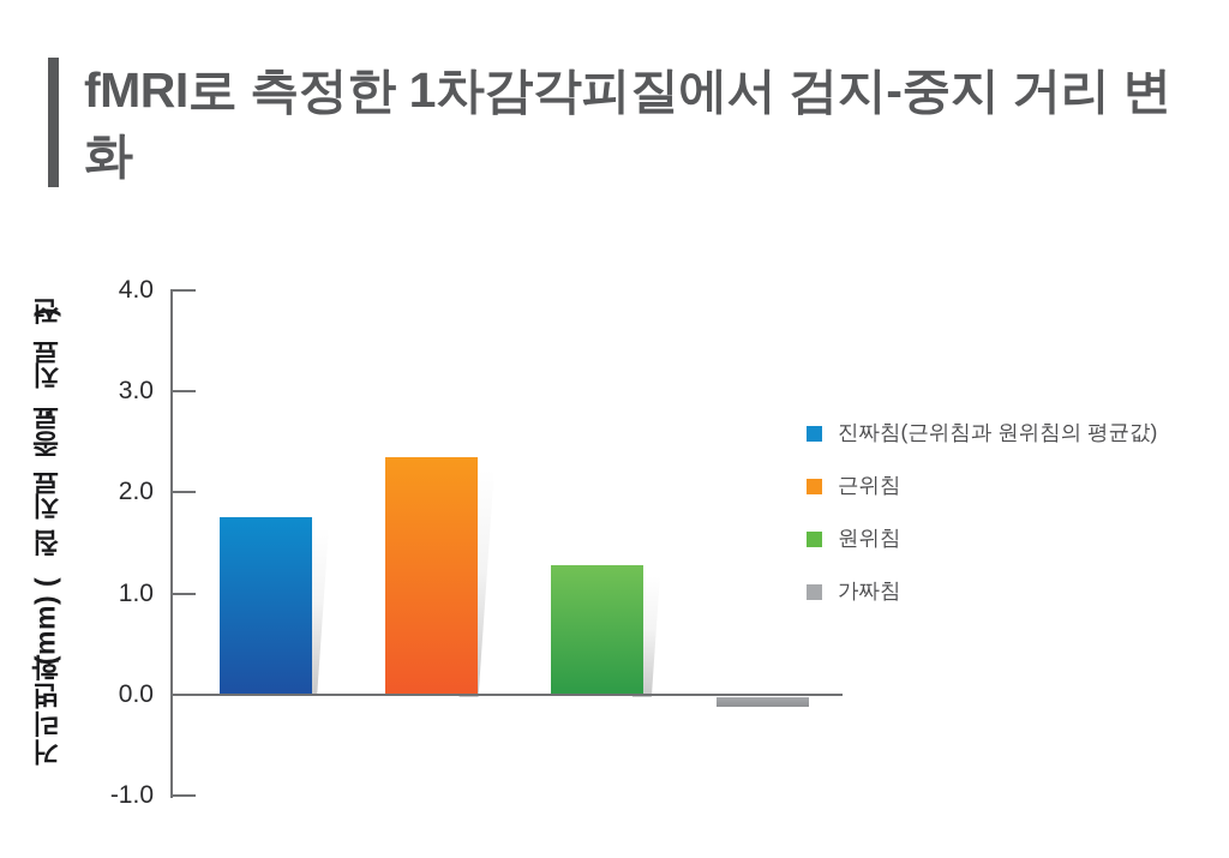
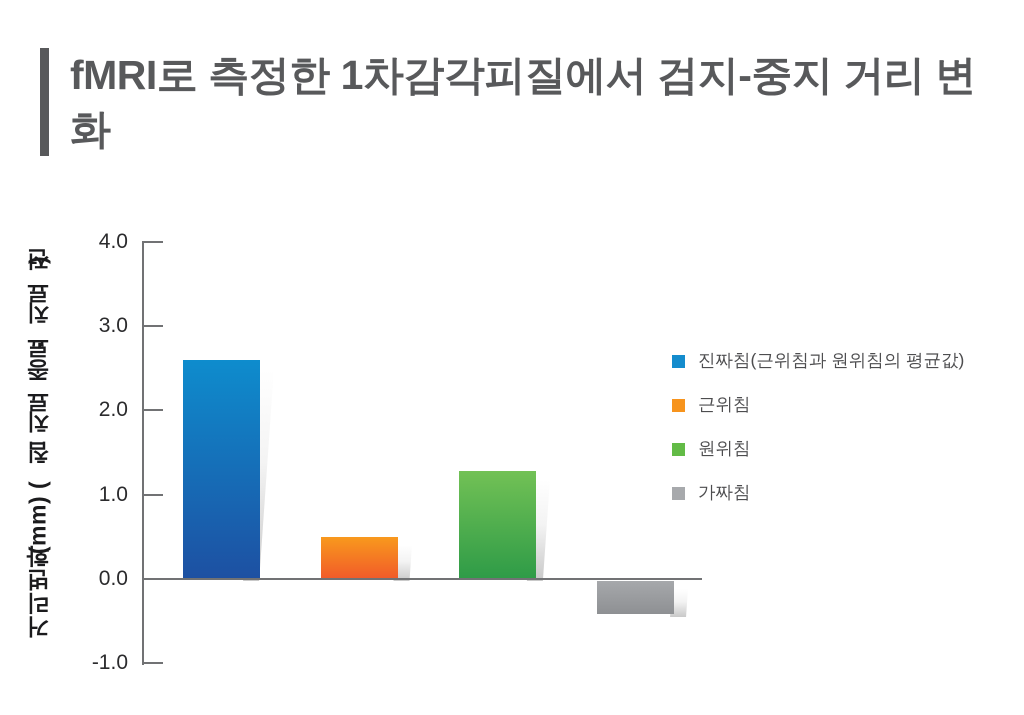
진짜침(근위침과 원위침의 평균값): 1.8 -> 2.6
근위침: 2.4 -> 0.5
가짜침: -0.1 -> -0.4
